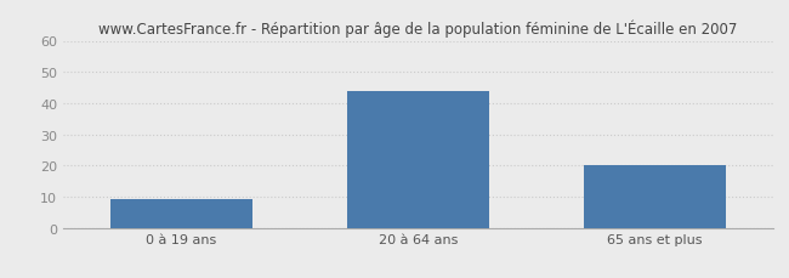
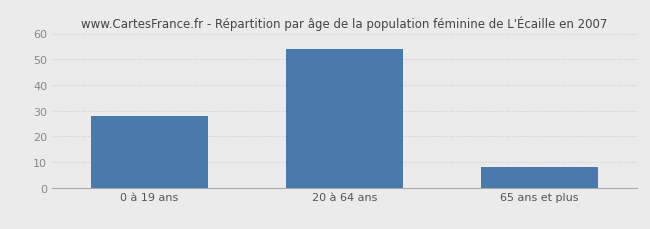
0 à 19 ans: 9 -> 28
20 à 64 ans: 44 -> 54
65 ans et plus: 20 -> 8
